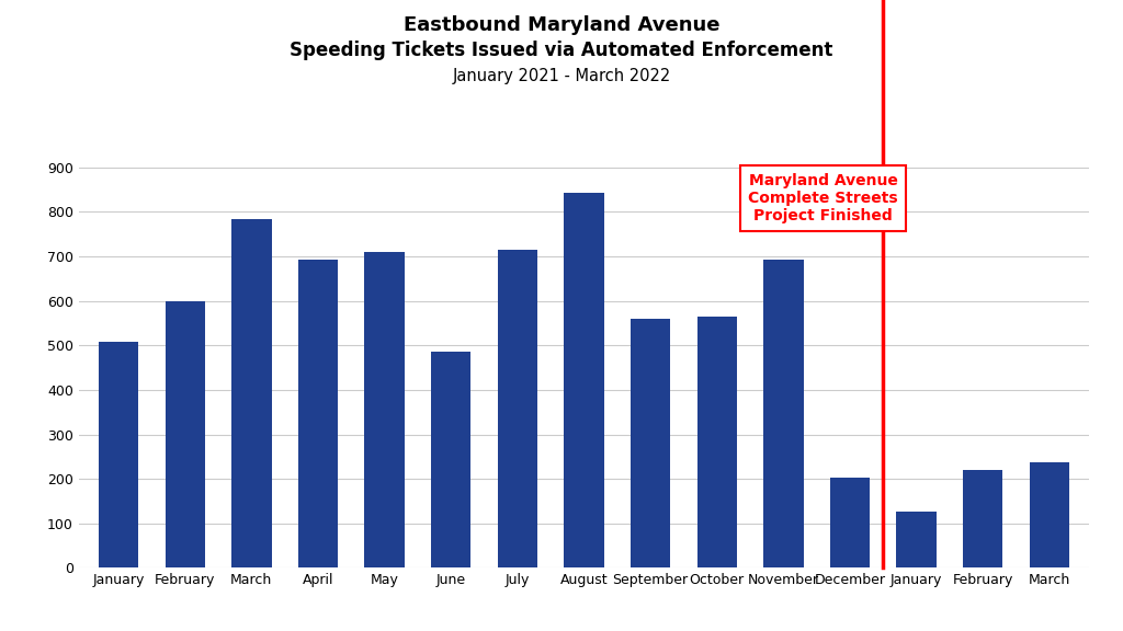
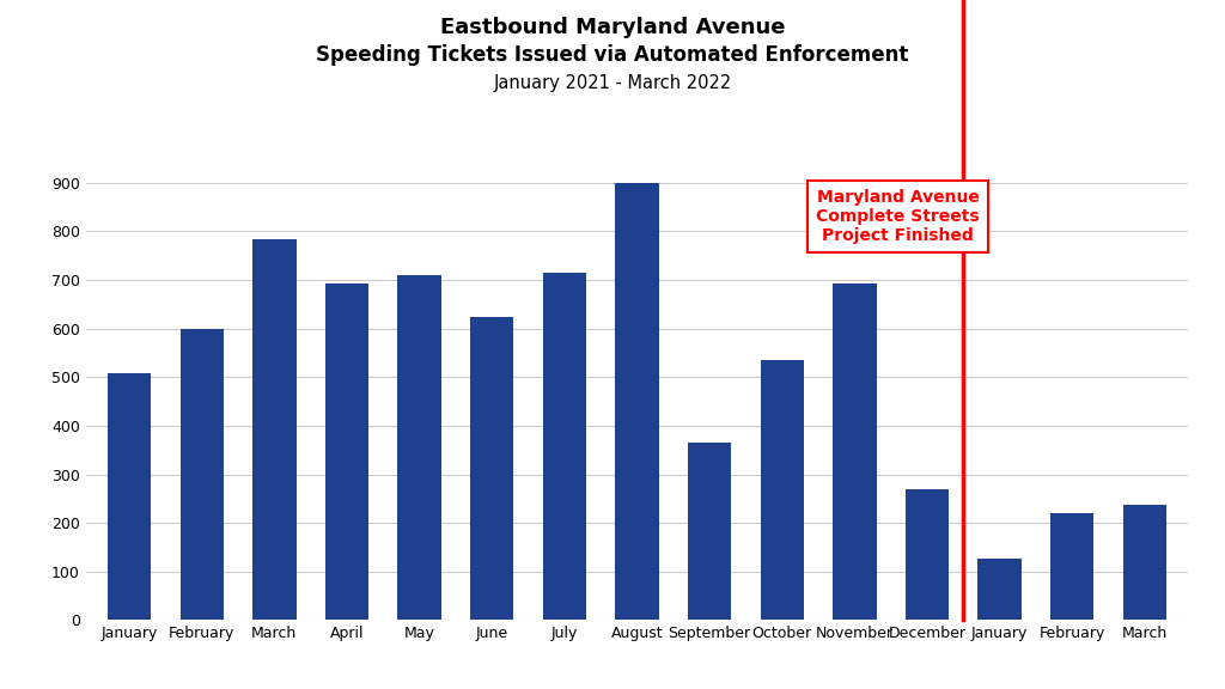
June: 485 -> 625
August: 843 -> 900
September: 559 -> 365
October: 565 -> 535
December: 202 -> 270
